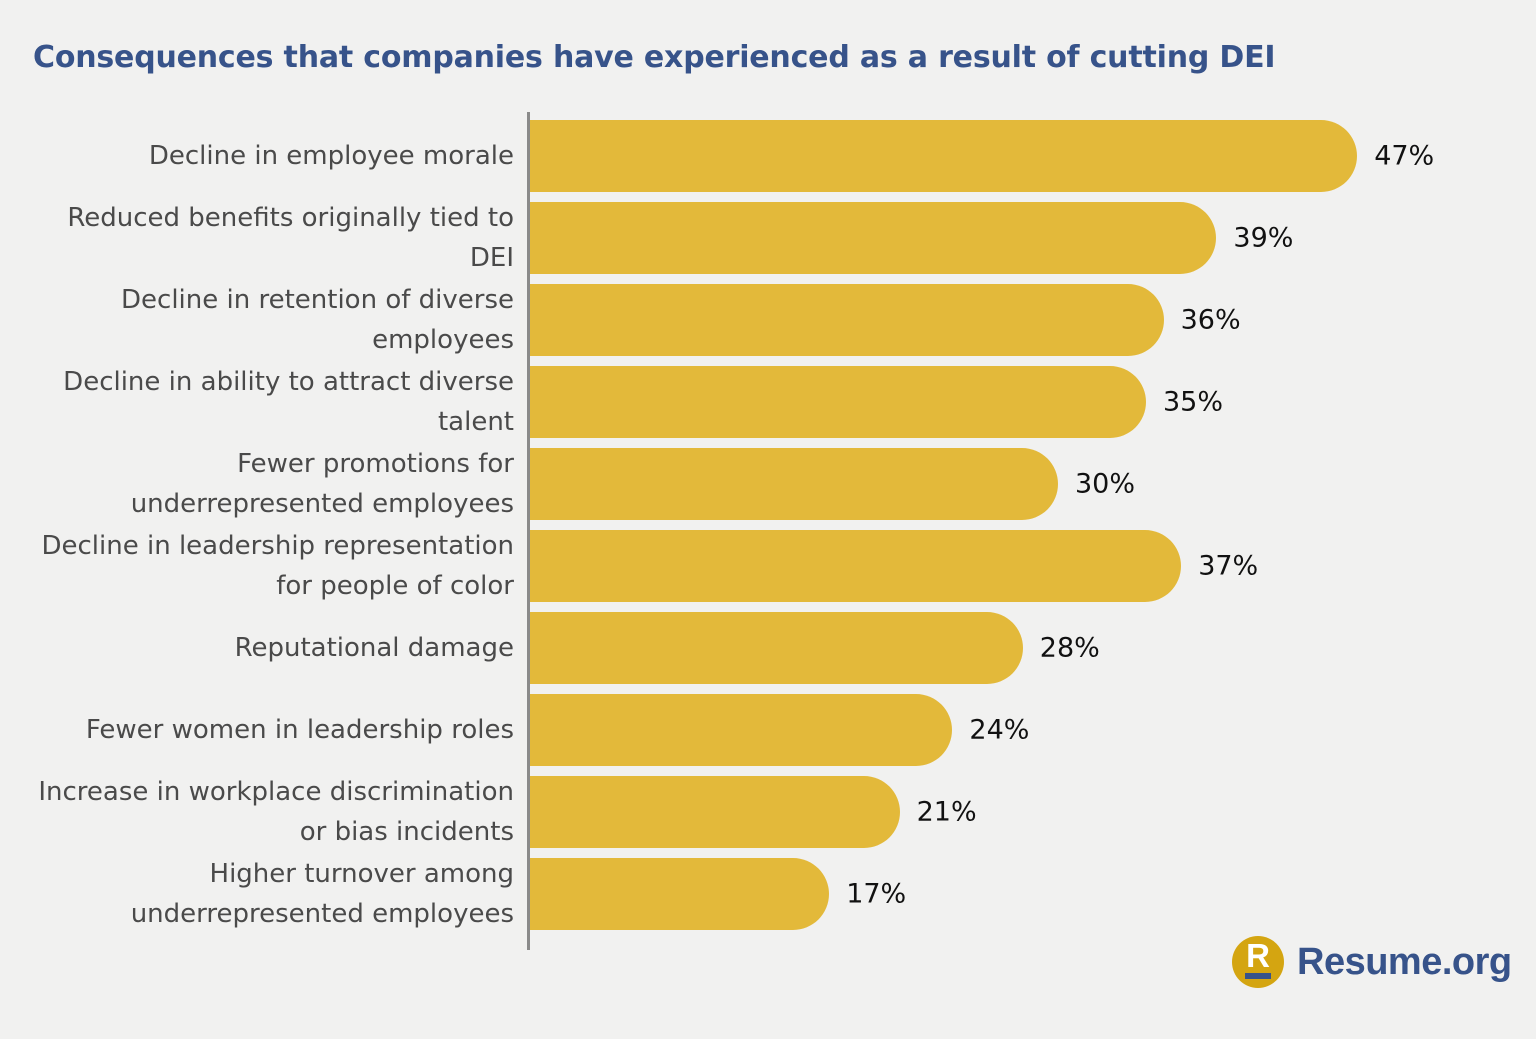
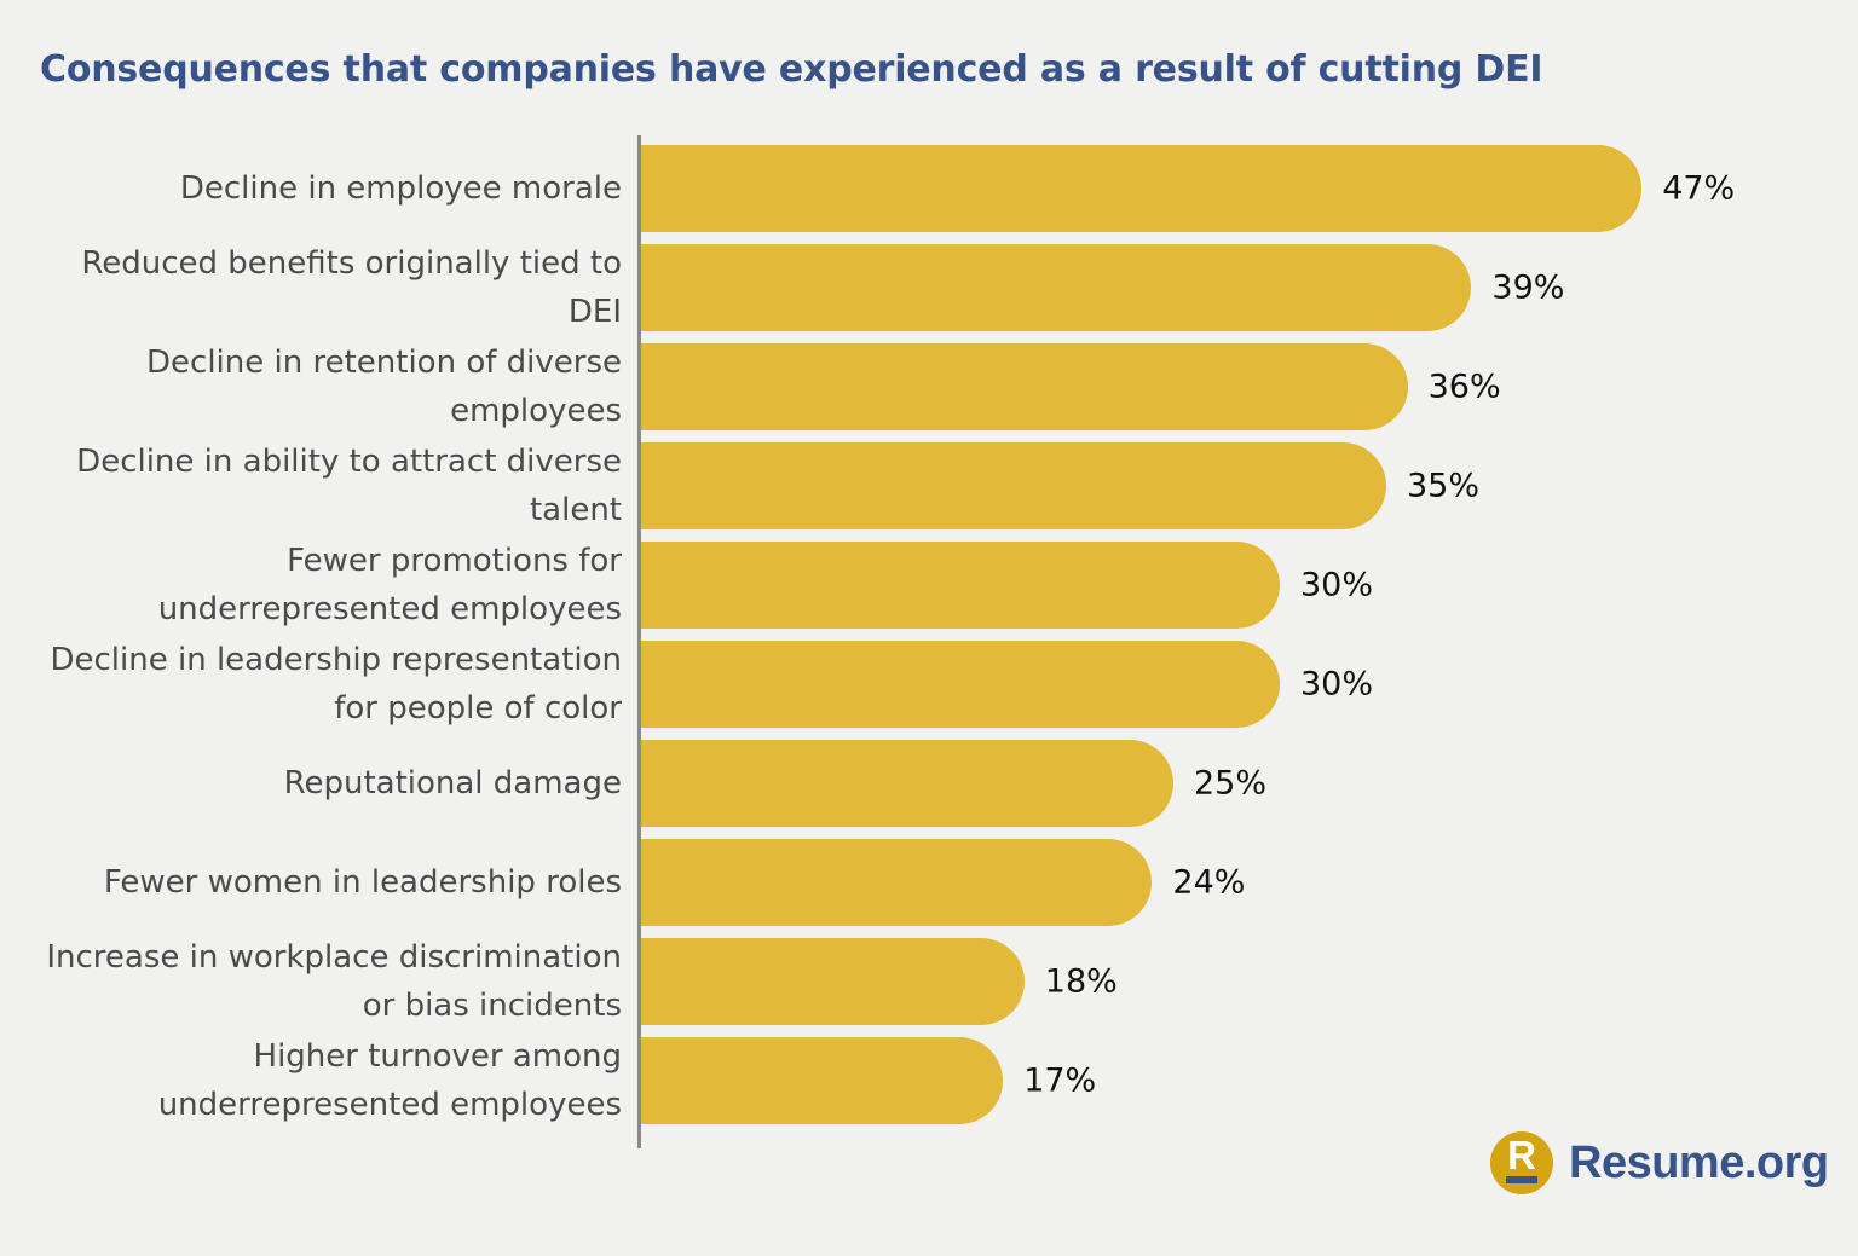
Decline in leadership representation for people of color: 37% -> 30%
Reputational damage: 28% -> 25%
Increase in workplace discrimination or bias incidents: 21% -> 18%
